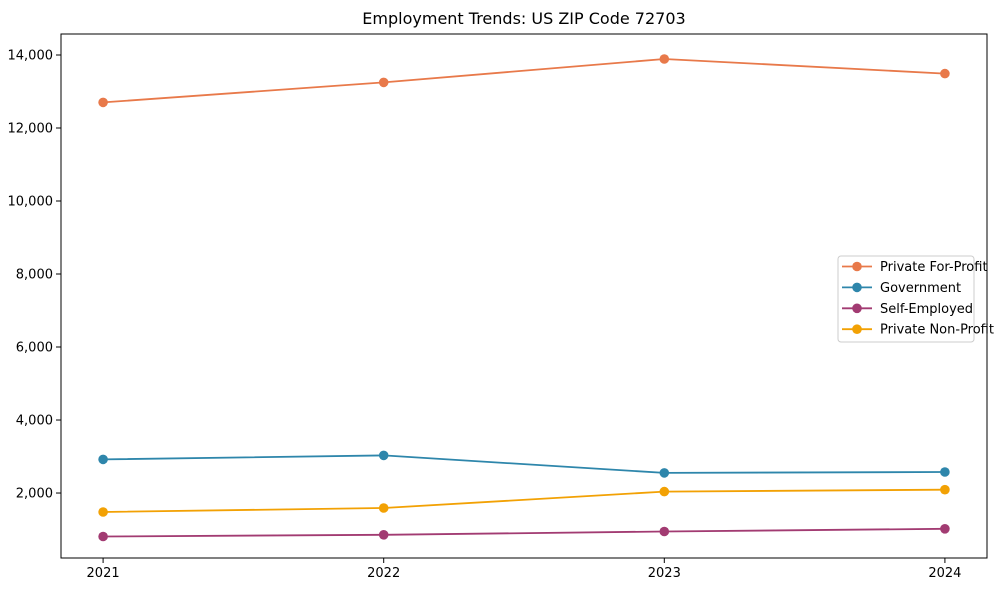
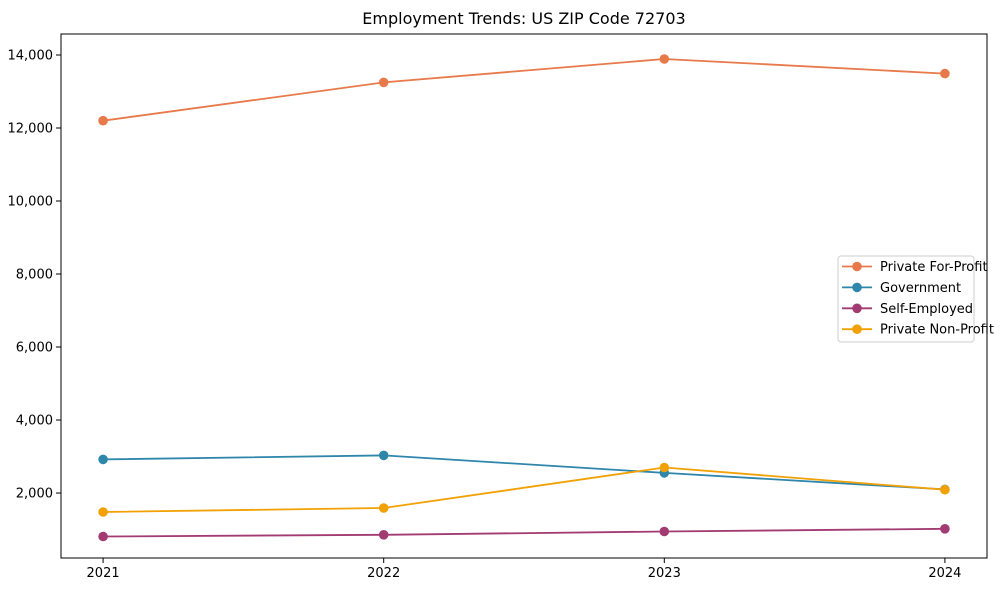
Private For-Profit/2021: 12700 -> 12200
Private Non-Profit/2023: 2000 -> 2700
Government/2024: 2600 -> 2100
